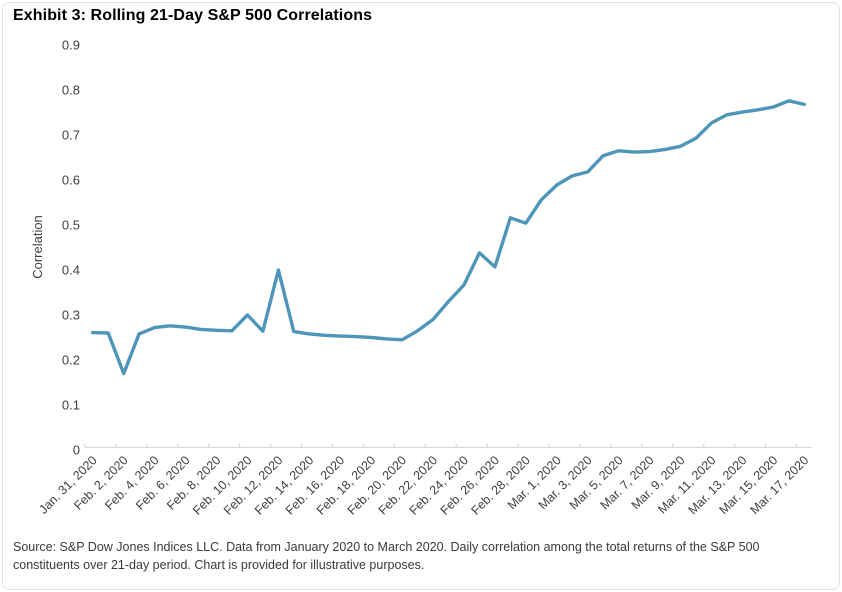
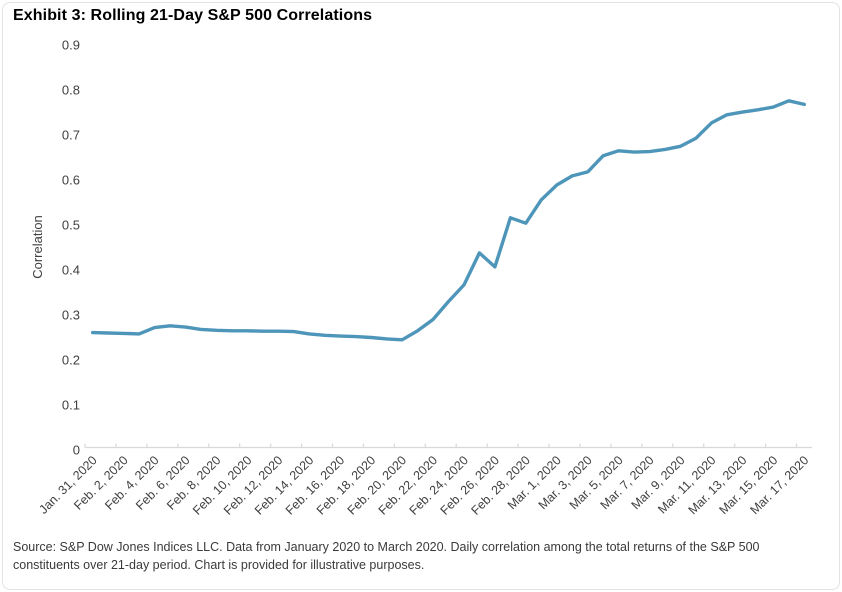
Feb. 2, 2020: 0.17 -> 0.26
Feb. 10, 2020: 0.30 -> 0.27
Feb. 12, 2020: 0.40 -> 0.26
